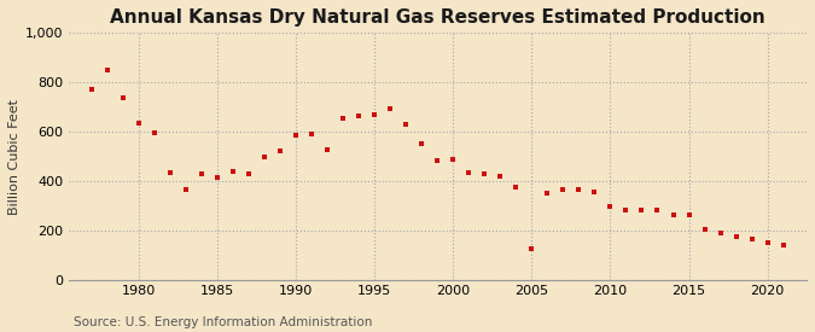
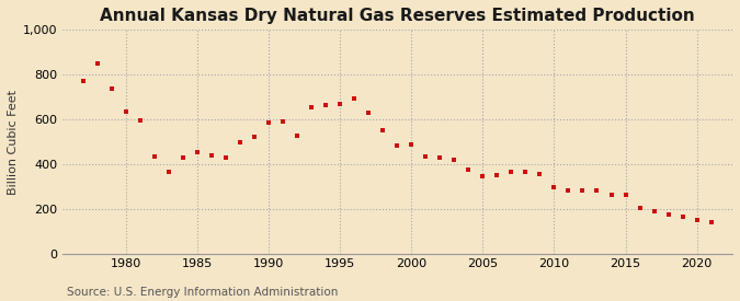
1985: 415 -> 455
2005: 125 -> 345
